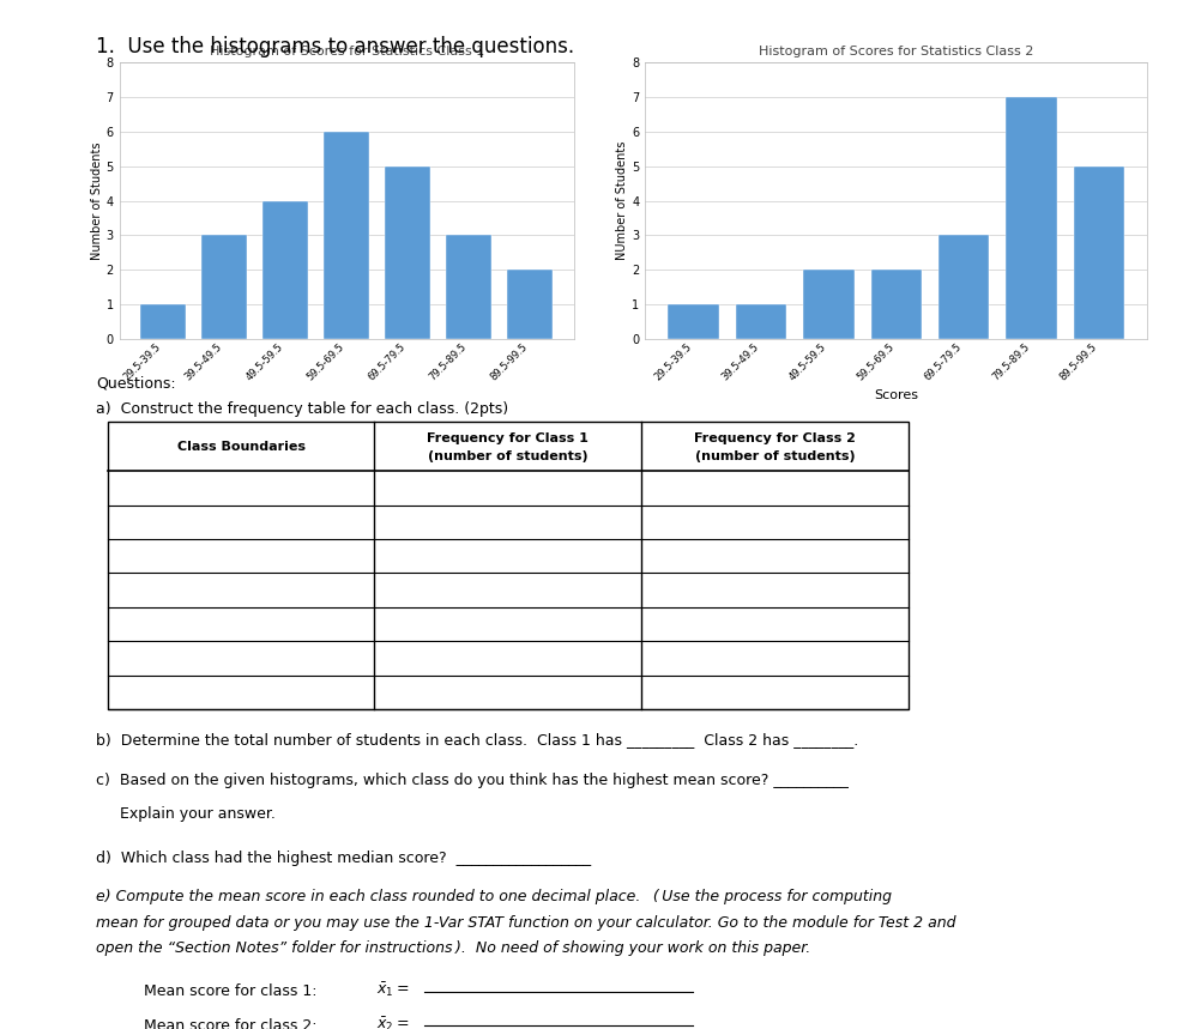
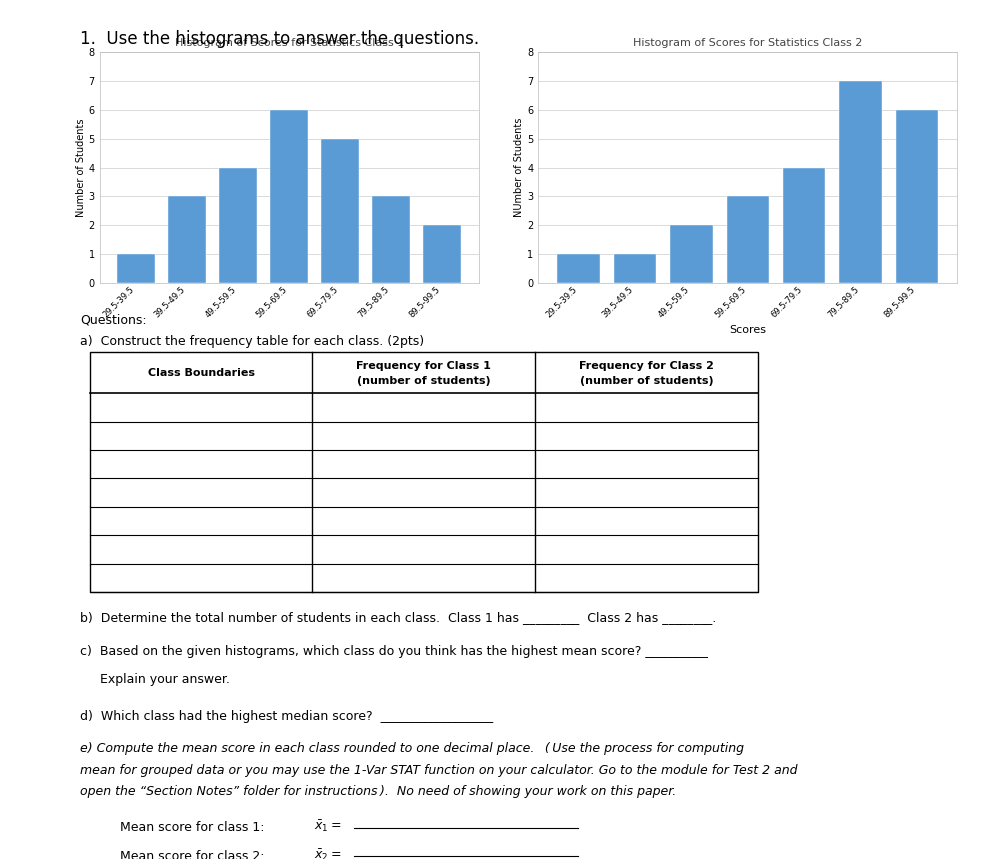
Histogram of Scores for Statistics Class 2/59.5-69.5: 2 -> 3
Histogram of Scores for Statistics Class 2/69.5-79.5: 3 -> 4
Histogram of Scores for Statistics Class 2/89.5-99.5: 5 -> 6
